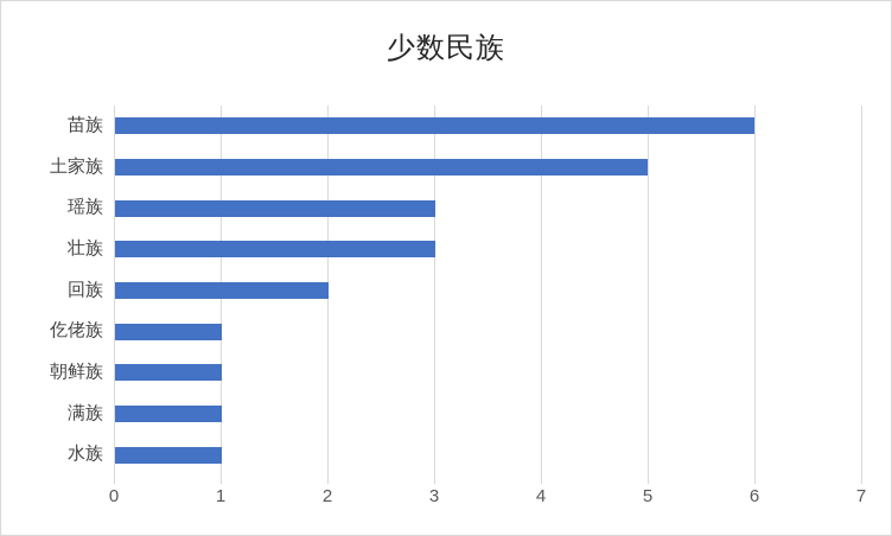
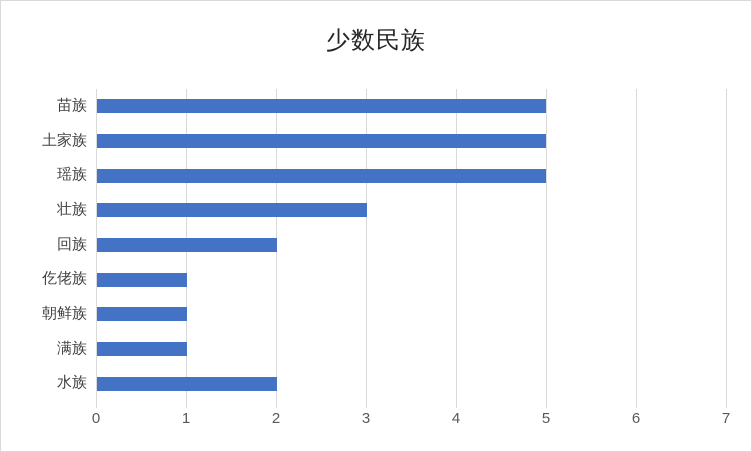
苗族: 6 -> 5
瑶族: 3 -> 5
水族: 1 -> 2
